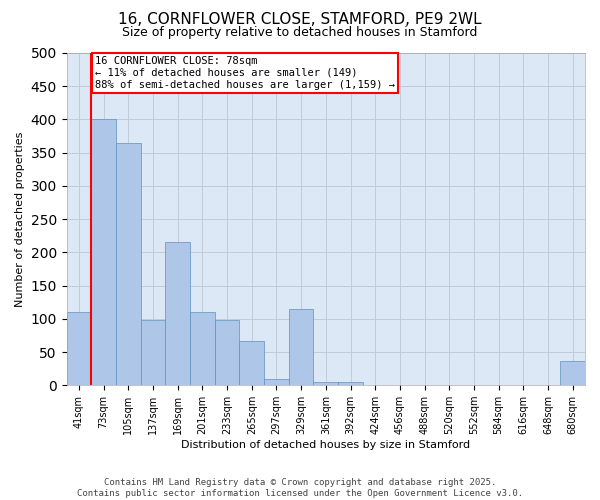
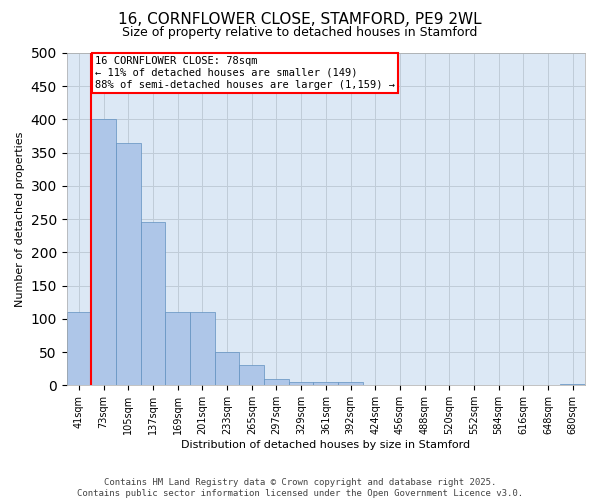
137sqm: 98 -> 245
169sqm: 216 -> 110
233sqm: 98 -> 50
265sqm: 66 -> 30
329sqm: 114 -> 5
680sqm: 36 -> 2
